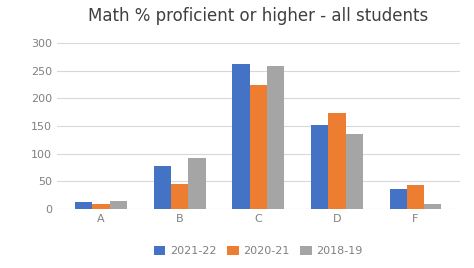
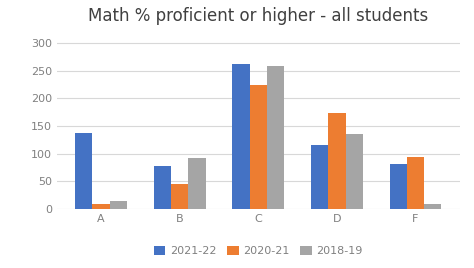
2021-22/A: 12 -> 138
2021-22/D: 152 -> 116
2021-22/F: 36 -> 82
2020-21/F: 43 -> 94
